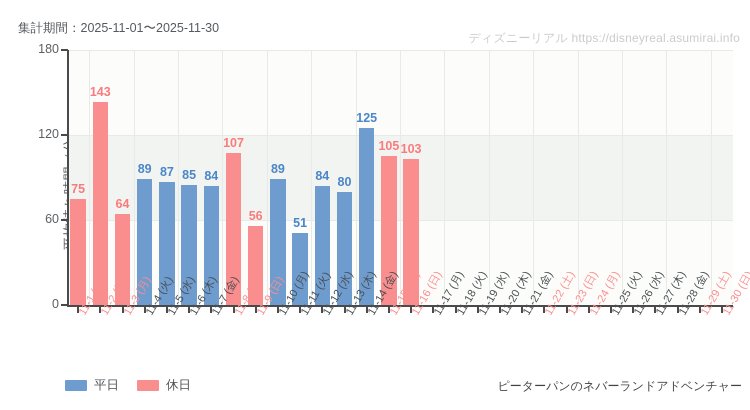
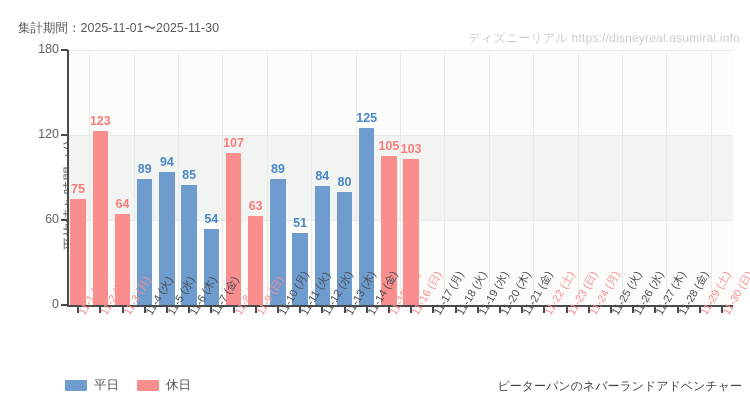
11-2 (日): 143 -> 123
11-5 (水): 87 -> 94
11-7 (金): 84 -> 54
11-9 (日): 56 -> 63
